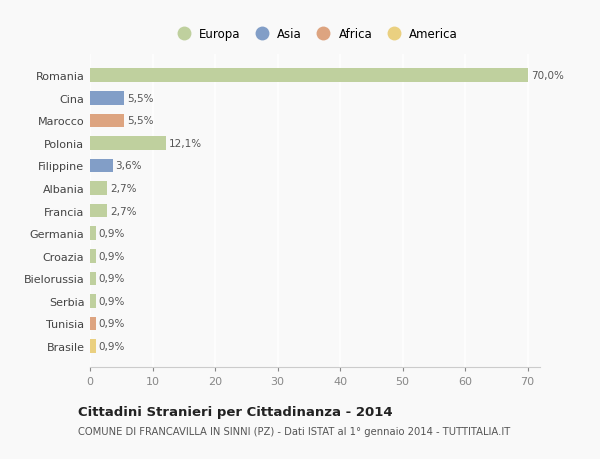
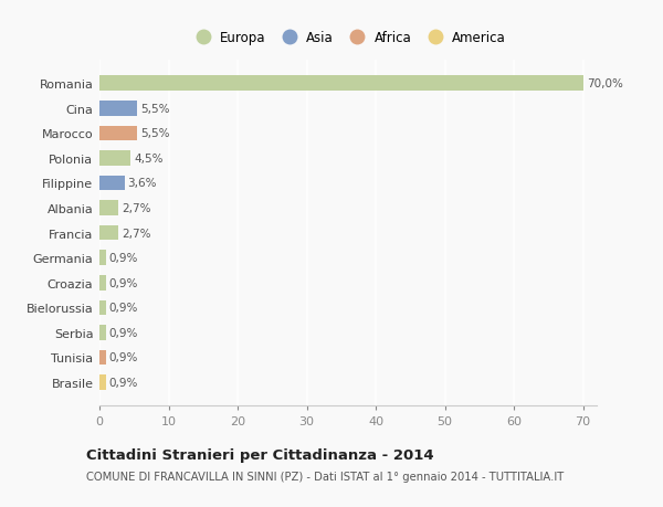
Polonia: 12,1% -> 4,5%
